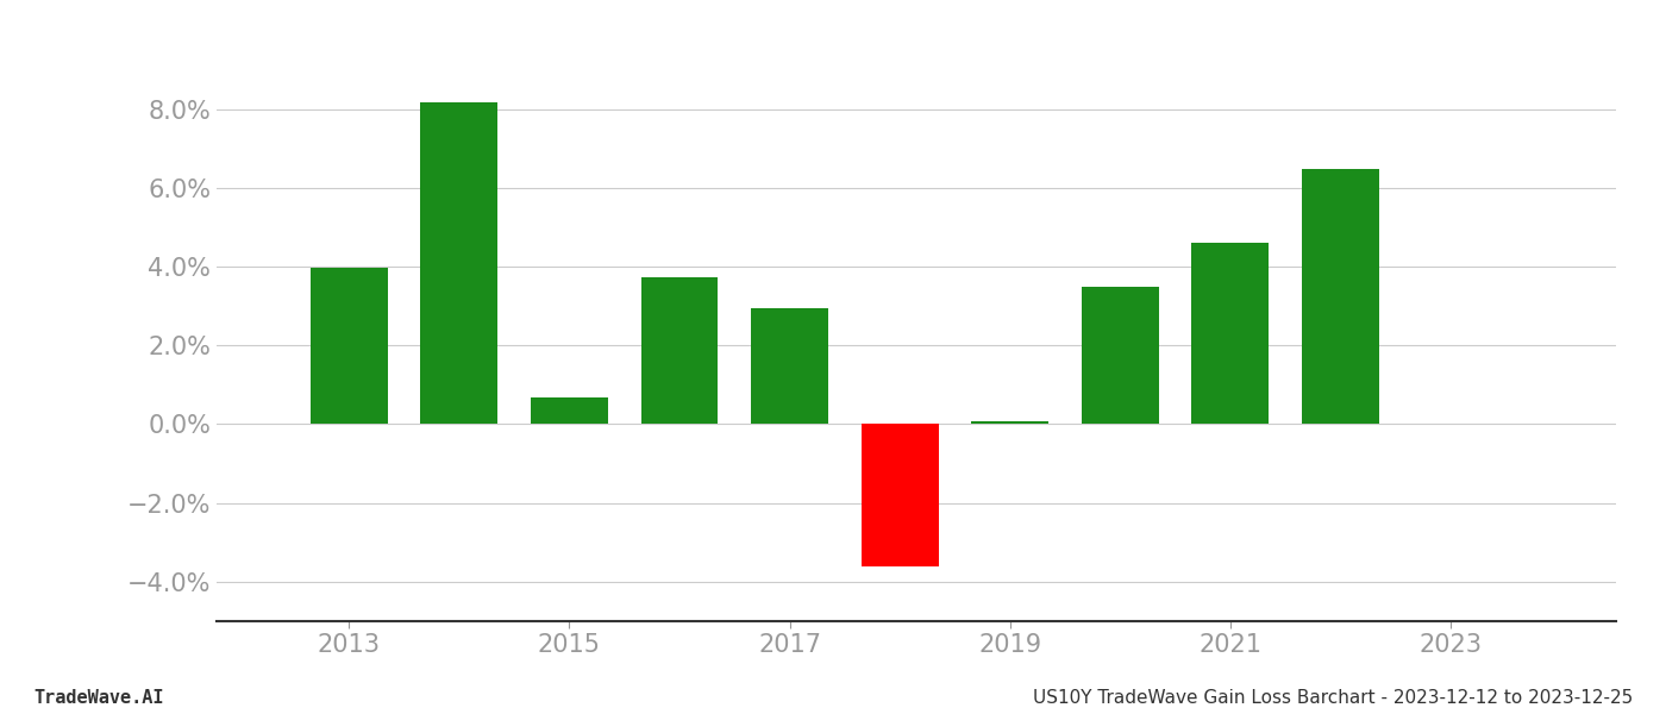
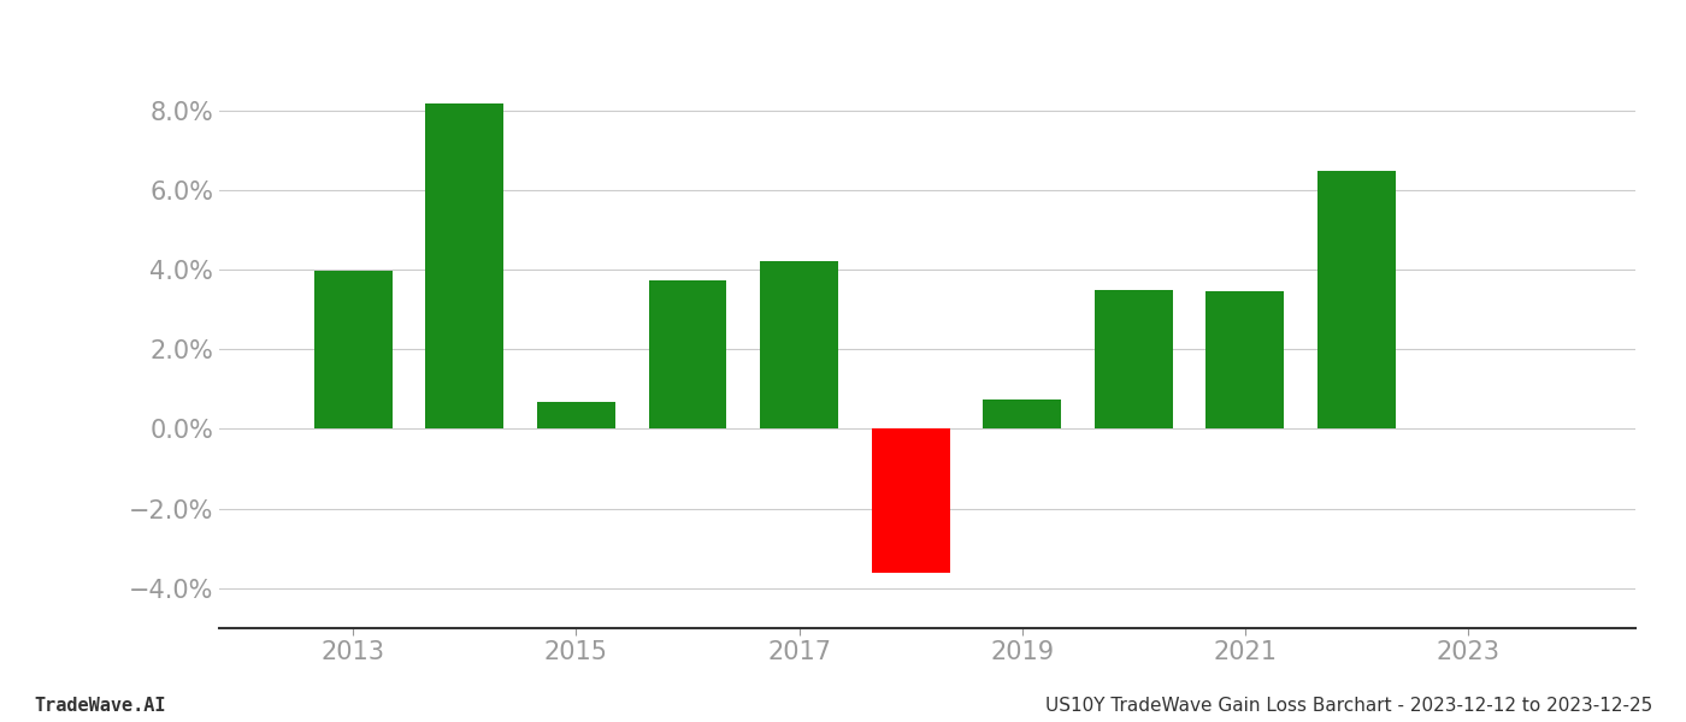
2017: 2.94% -> 4.20%
2019: 0.08% -> 0.75%
2021: 4.60% -> 3.45%
